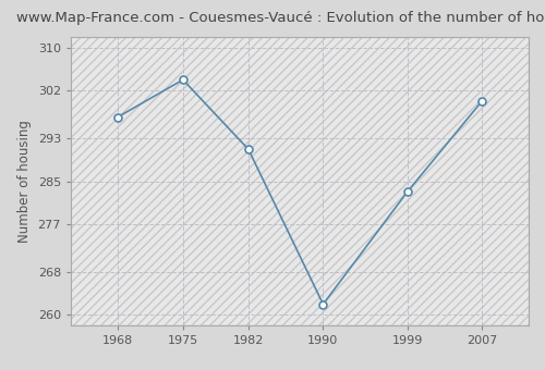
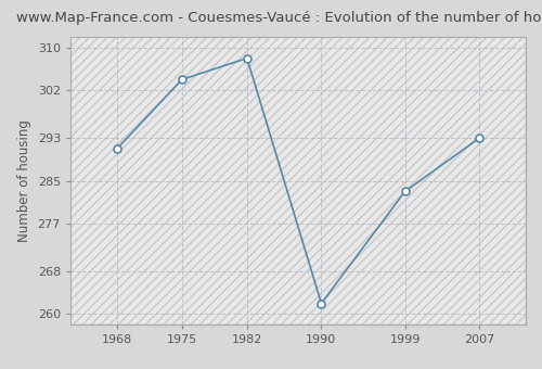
1968: 297 -> 291
1982: 291 -> 308
2007: 300 -> 293
